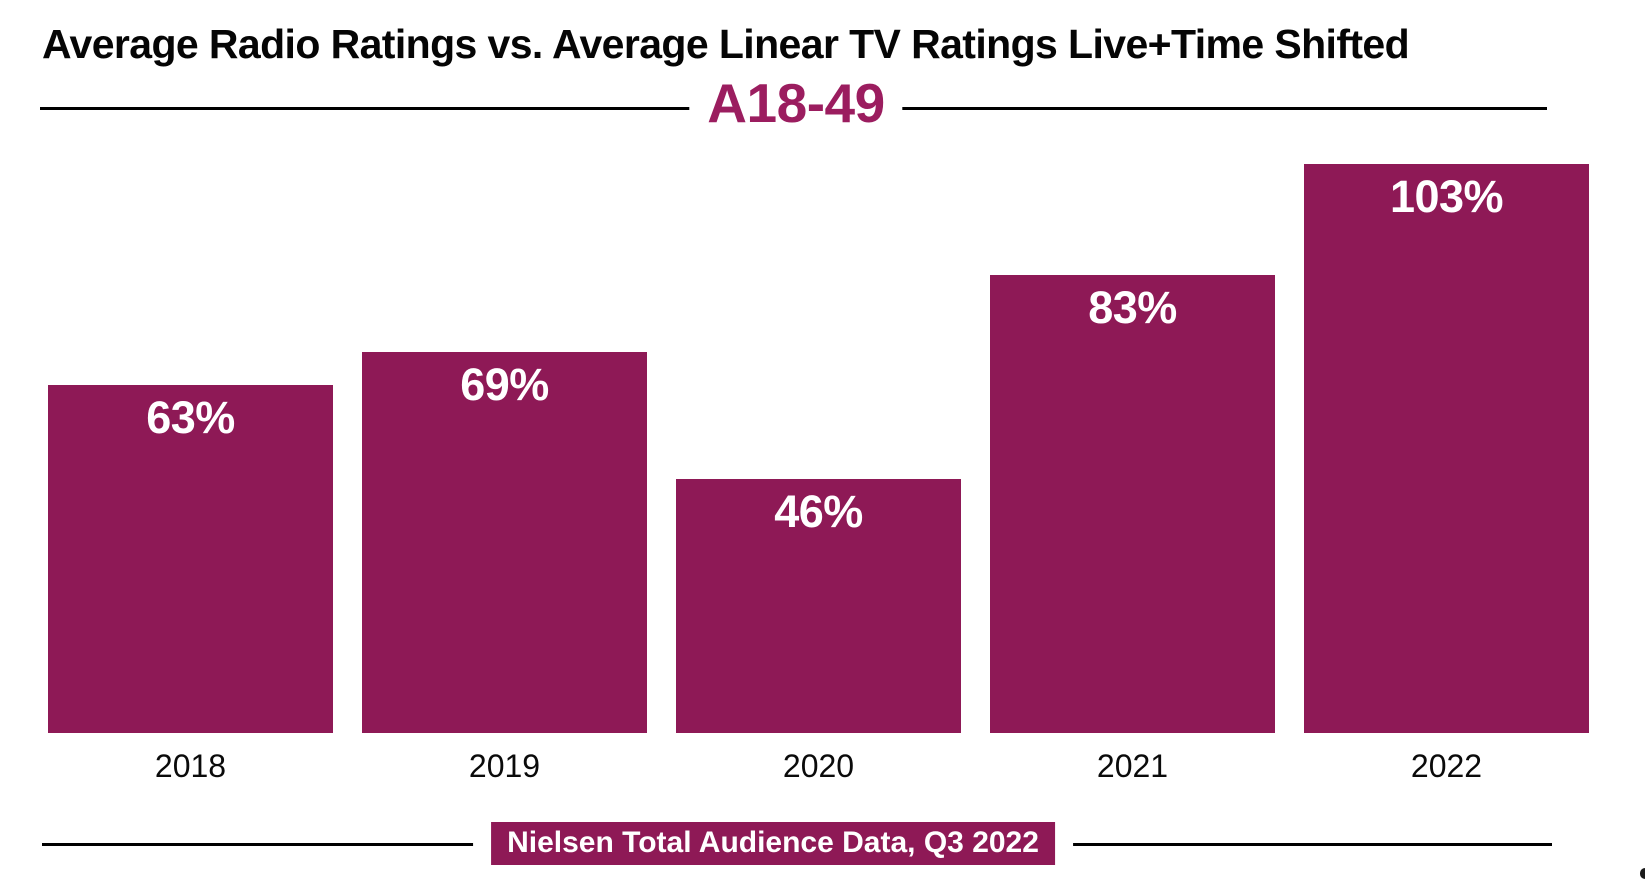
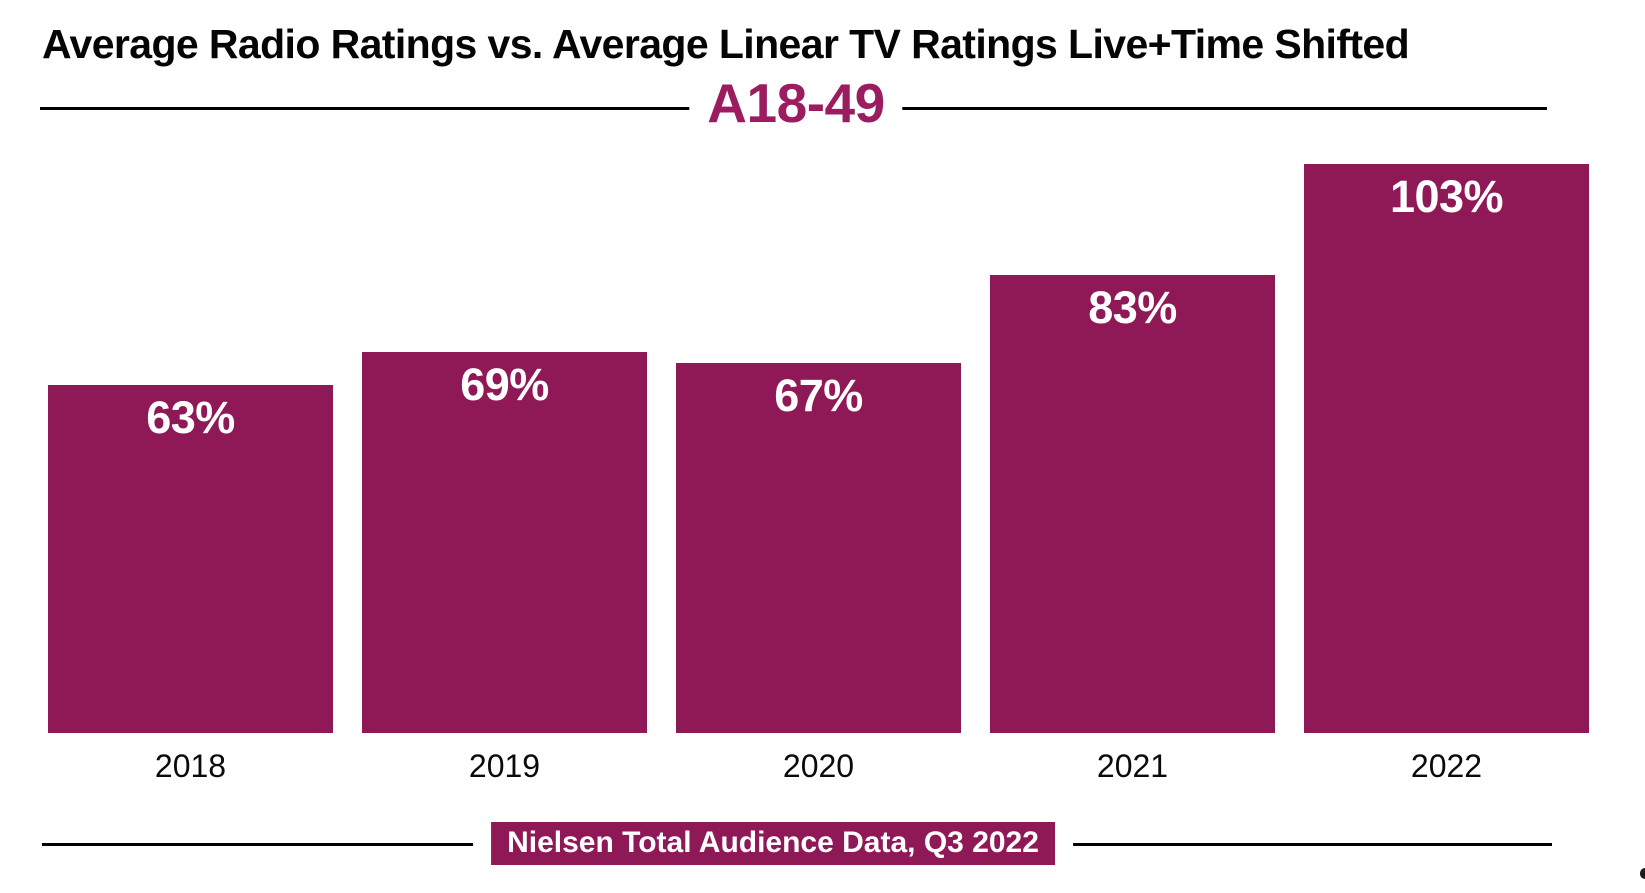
2020: 46% -> 67%
